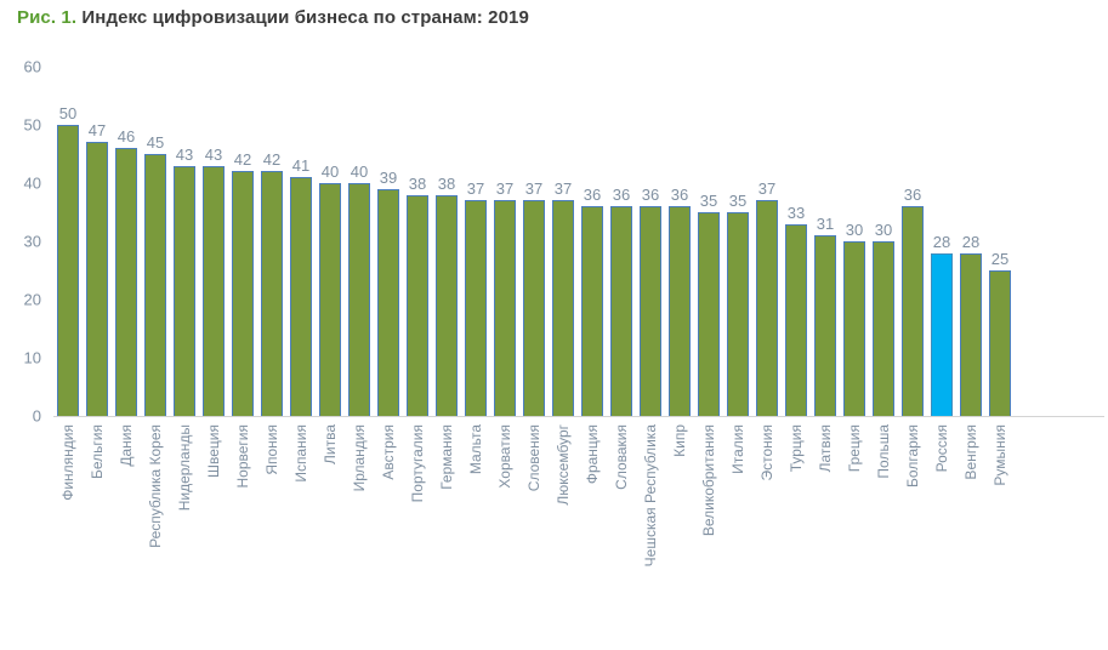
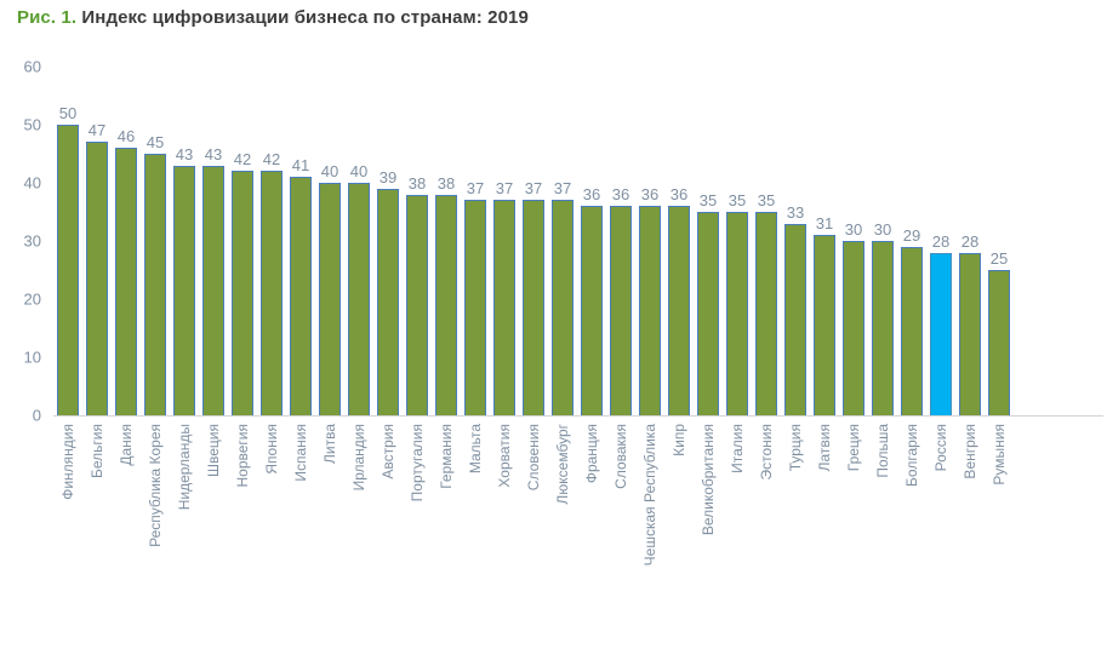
Эстония: 37 -> 35
Болгария: 36 -> 29
